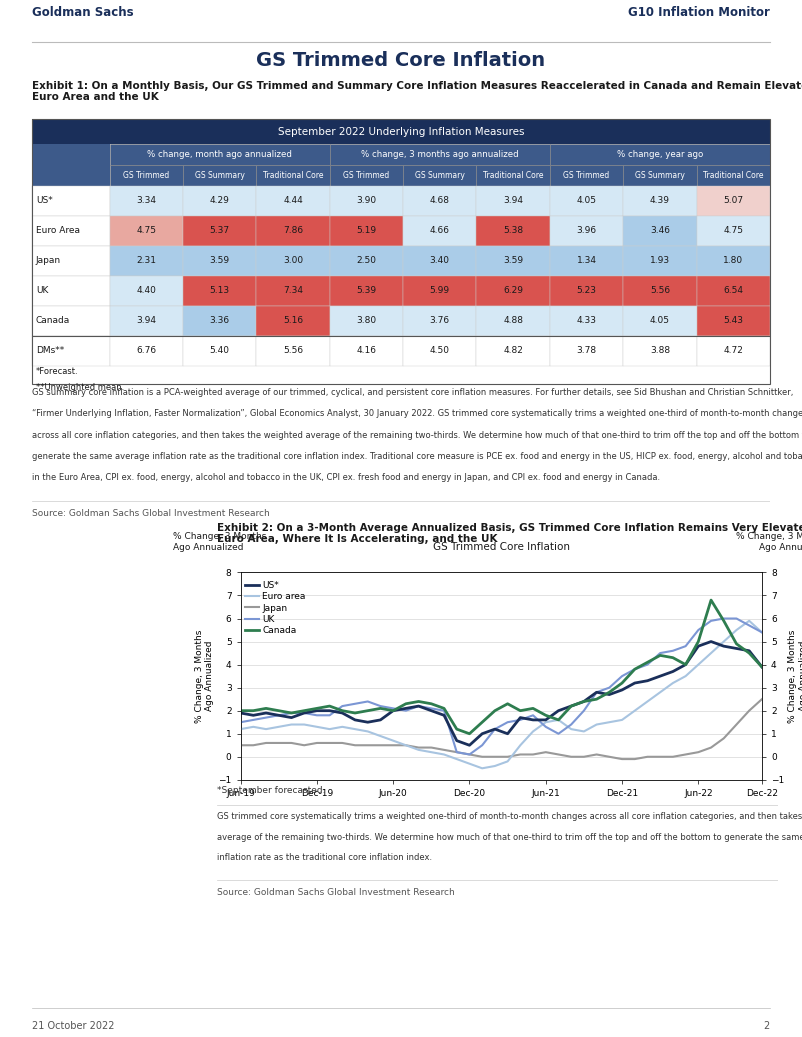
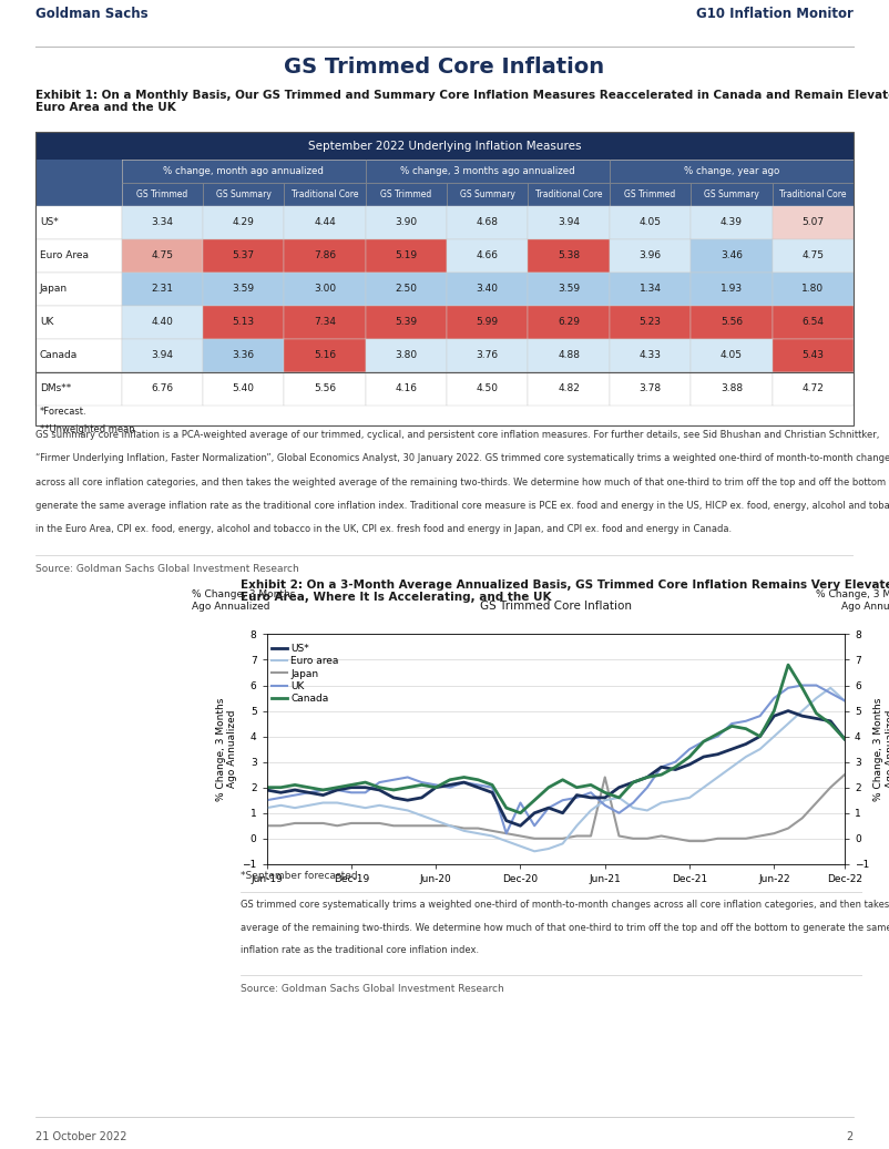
UK/Dec-20: 0.1 -> 1.4
Japan/Jun-21: 0.2 -> 2.4
